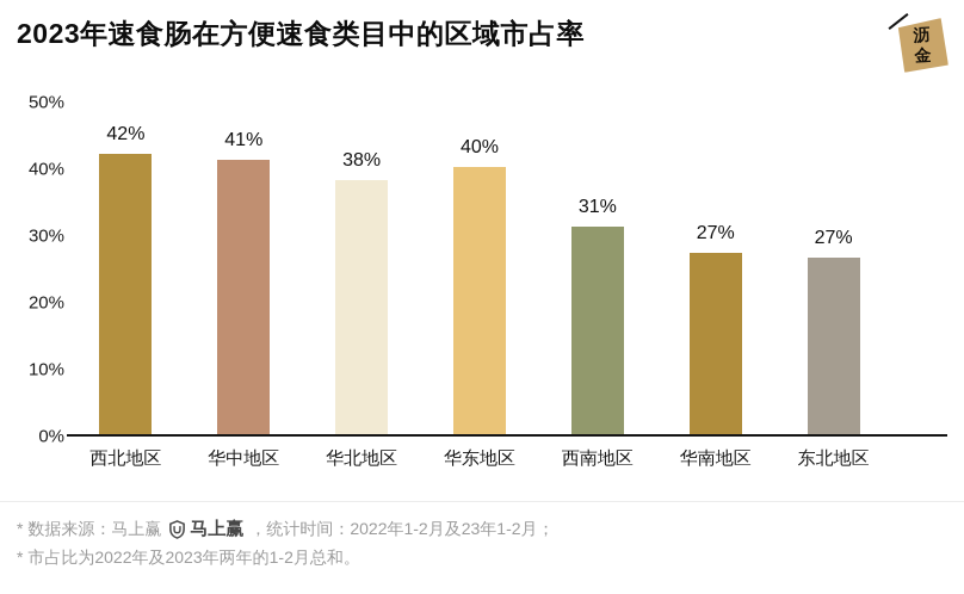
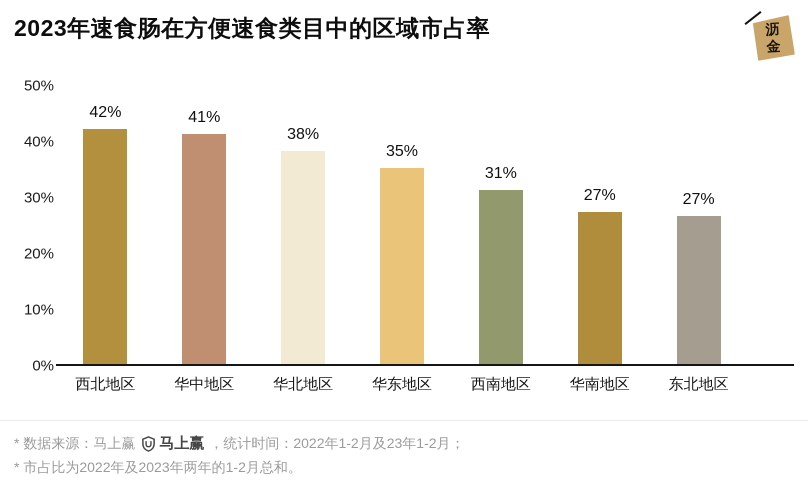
华东地区: 40% -> 35%
